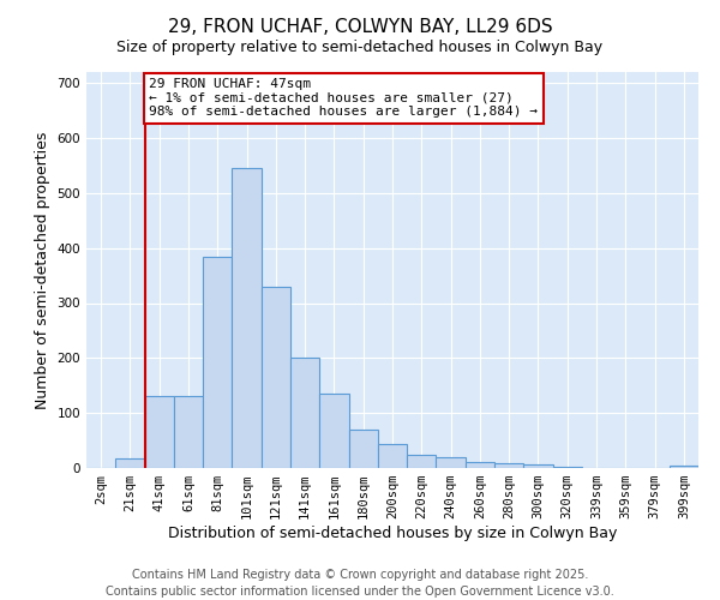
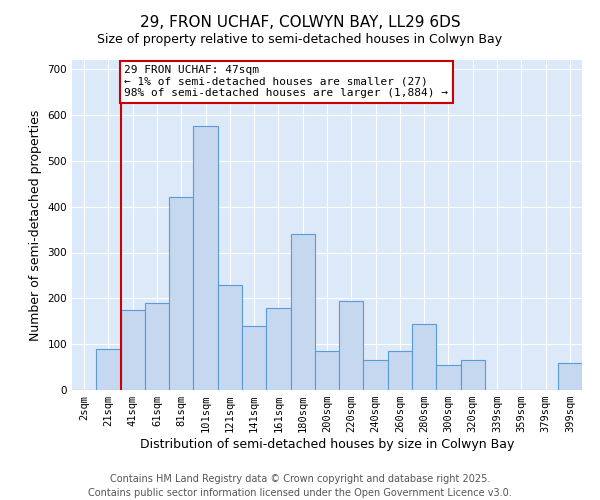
21sqm: 18 -> 90
41sqm: 130 -> 175
61sqm: 130 -> 190
81sqm: 385 -> 420
101sqm: 545 -> 575
121sqm: 330 -> 230
141sqm: 200 -> 140
161sqm: 135 -> 180
180sqm: 70 -> 340
200sqm: 43 -> 85
220sqm: 25 -> 195
240sqm: 20 -> 65
260sqm: 12 -> 85
280sqm: 8 -> 145
300sqm: 6 -> 55
320sqm: 3 -> 65
399sqm: 4 -> 60
